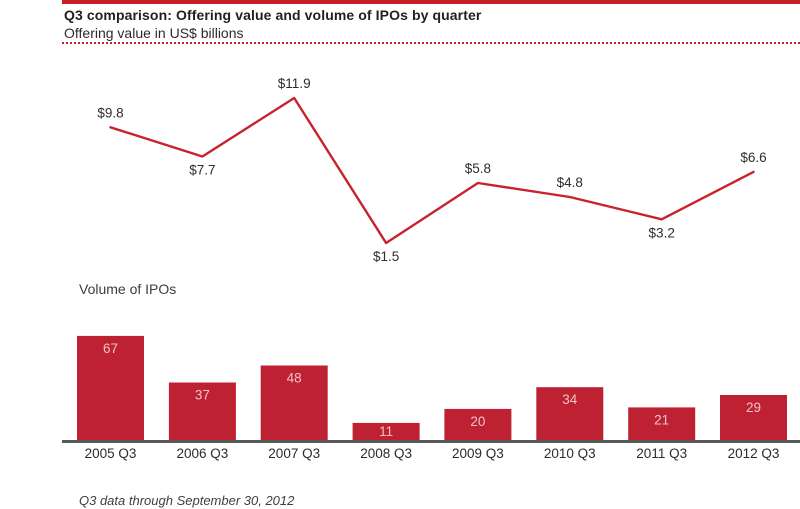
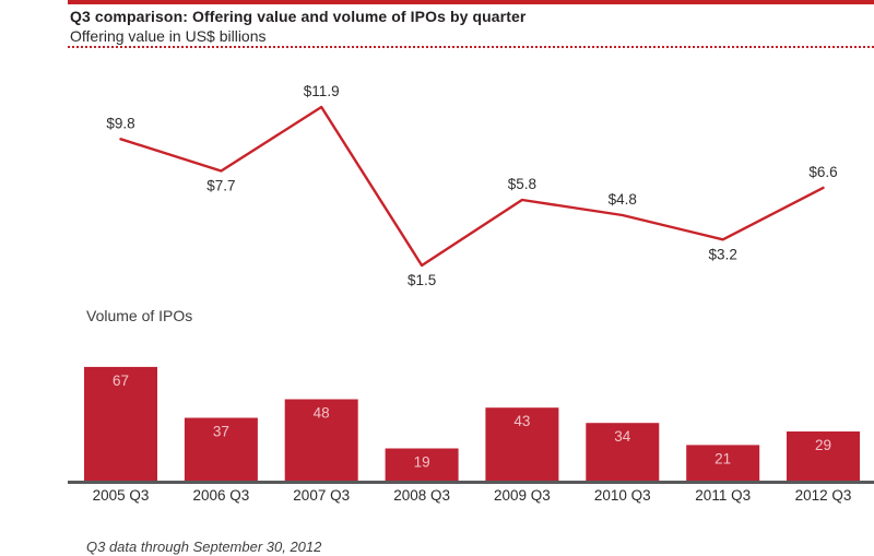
Volume of IPOs/2008 Q3: 11 -> 19
Volume of IPOs/2009 Q3: 20 -> 43
